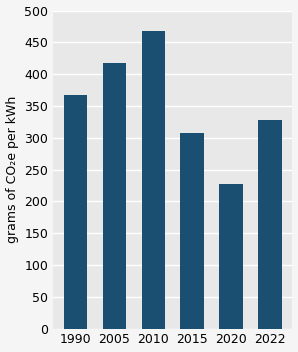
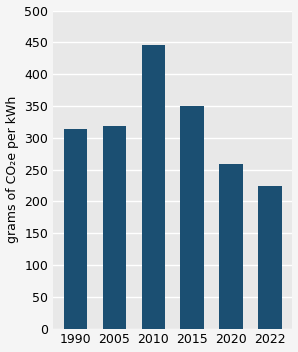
1990: 368 -> 314
2005: 418 -> 318
2010: 468 -> 446
2015: 308 -> 350
2020: 228 -> 258
2022: 328 -> 224
